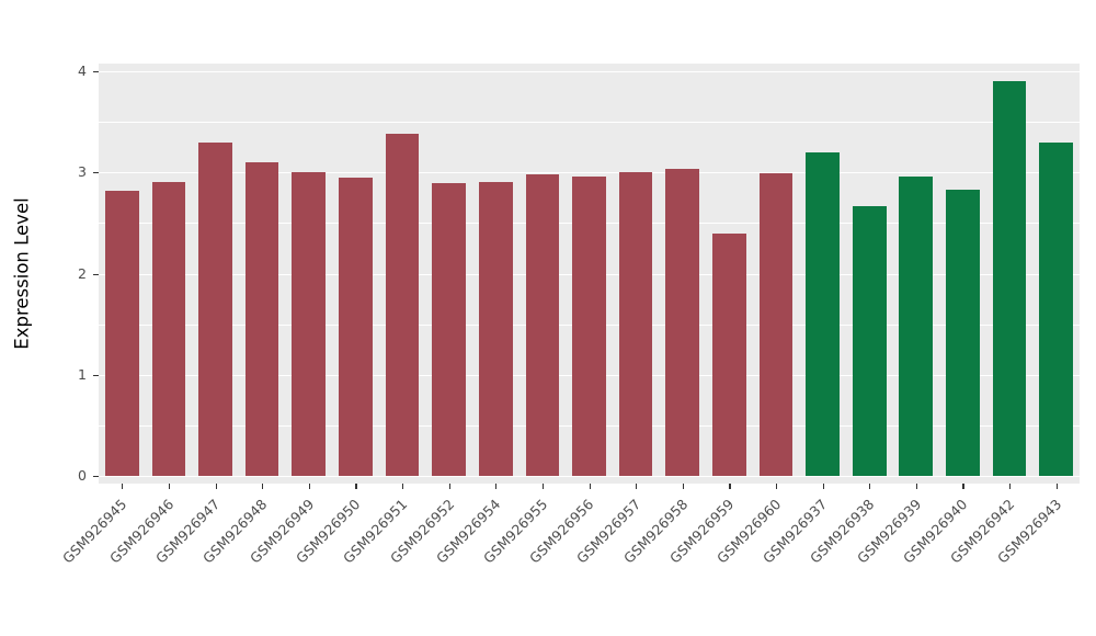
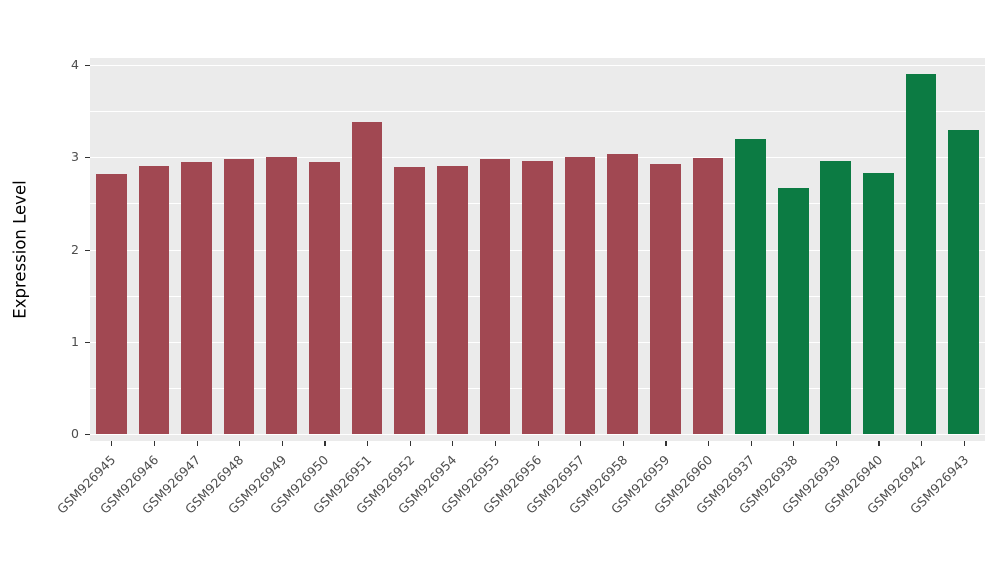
GSM926947: 3.3 -> 3.0
GSM926948: 3.1 -> 3.0
GSM926959: 2.4 -> 2.9
